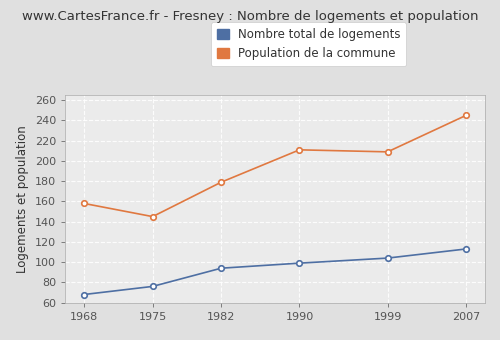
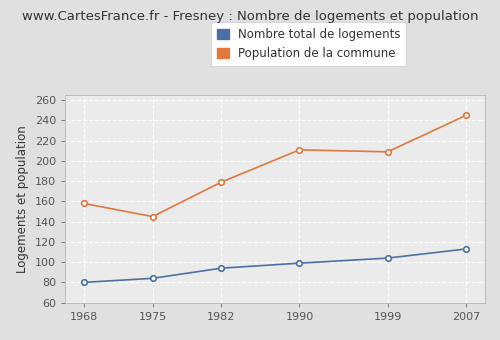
Nombre total de logements/1968: 68 -> 80
Nombre total de logements/1975: 76 -> 84
